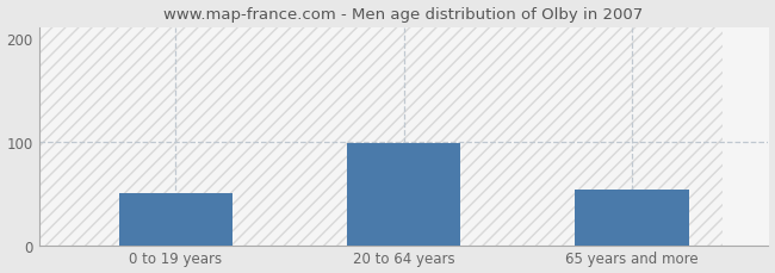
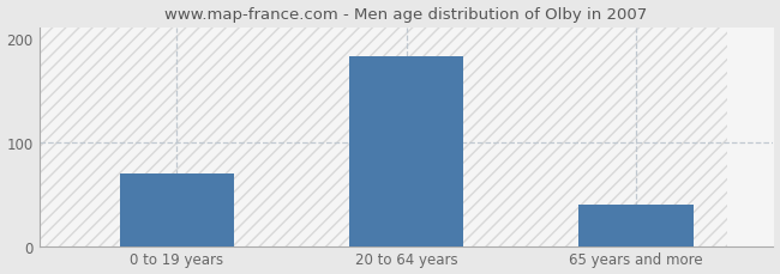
0 to 19 years: 50 -> 70
20 to 64 years: 98 -> 182
65 years and more: 54 -> 40
